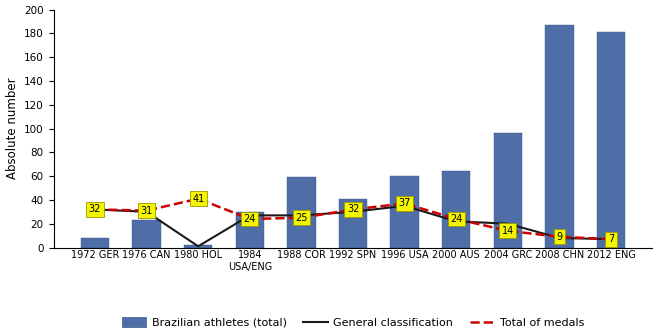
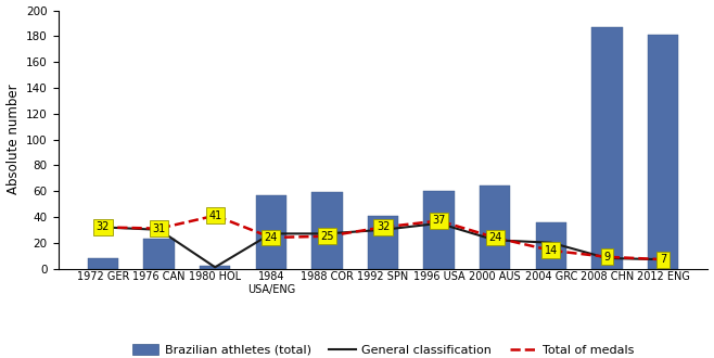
Brazilian athletes (total)/1984 USA/ENG: 30 -> 57
Brazilian athletes (total)/2004 GRC: 96 -> 36
